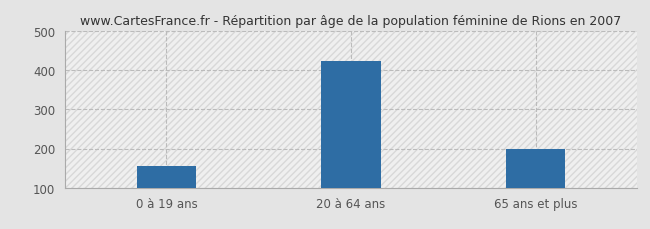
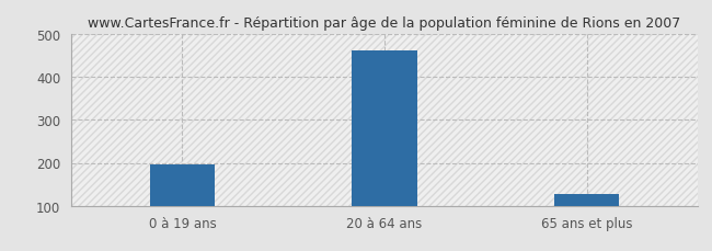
0 à 19 ans: 155 -> 197
20 à 64 ans: 425 -> 462
65 ans et plus: 200 -> 128
